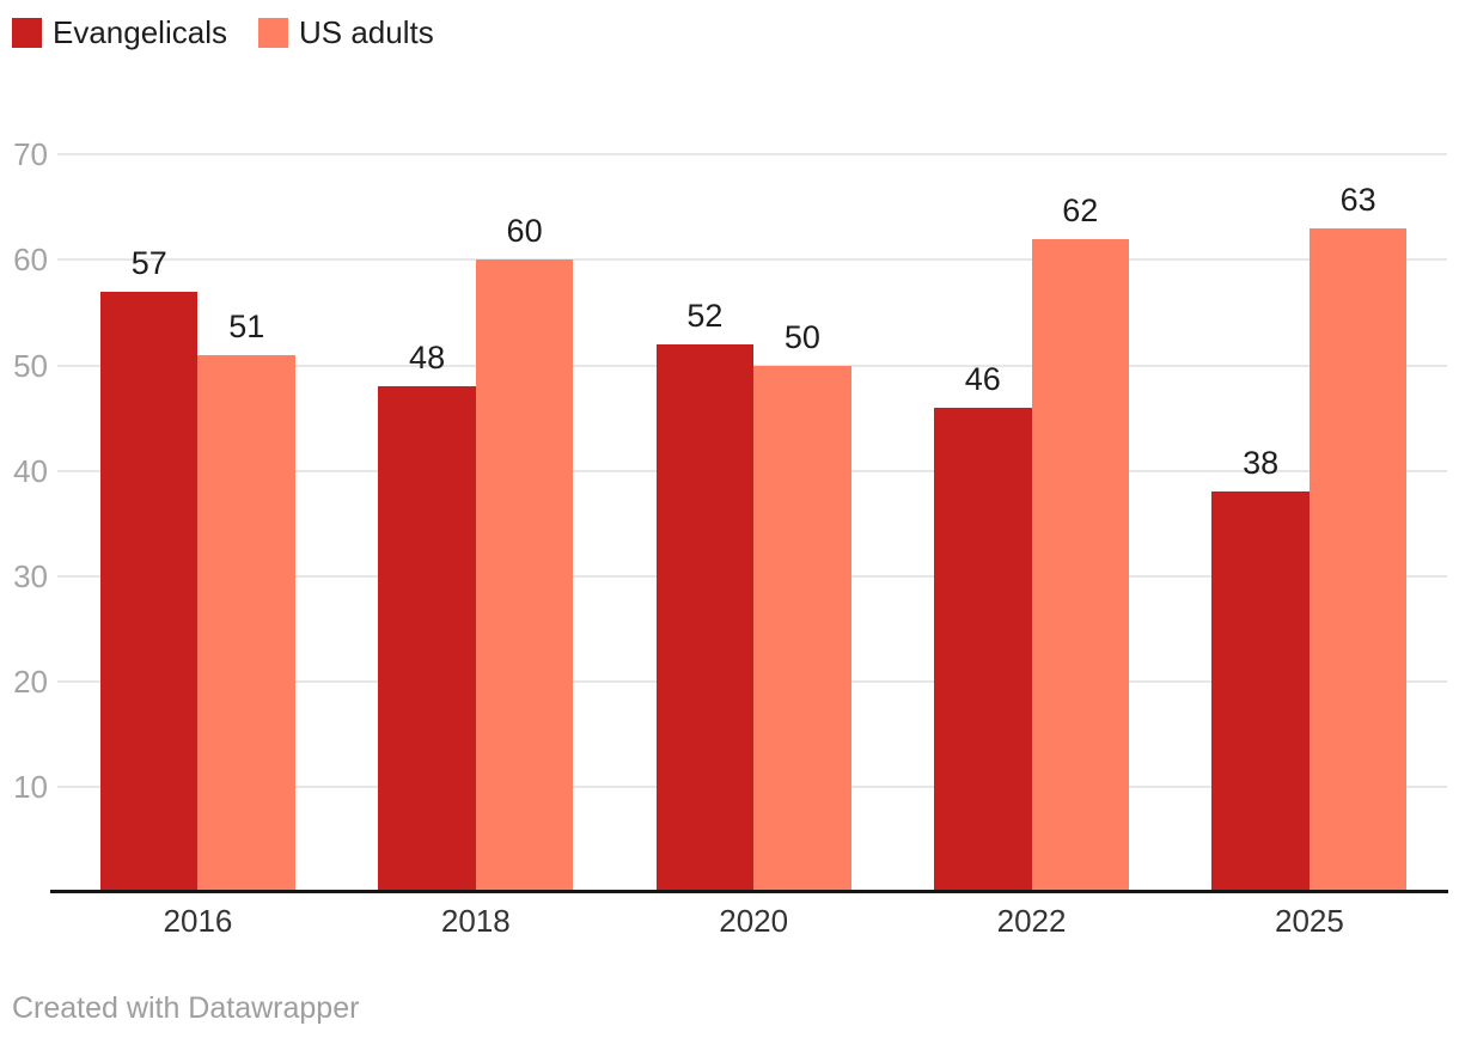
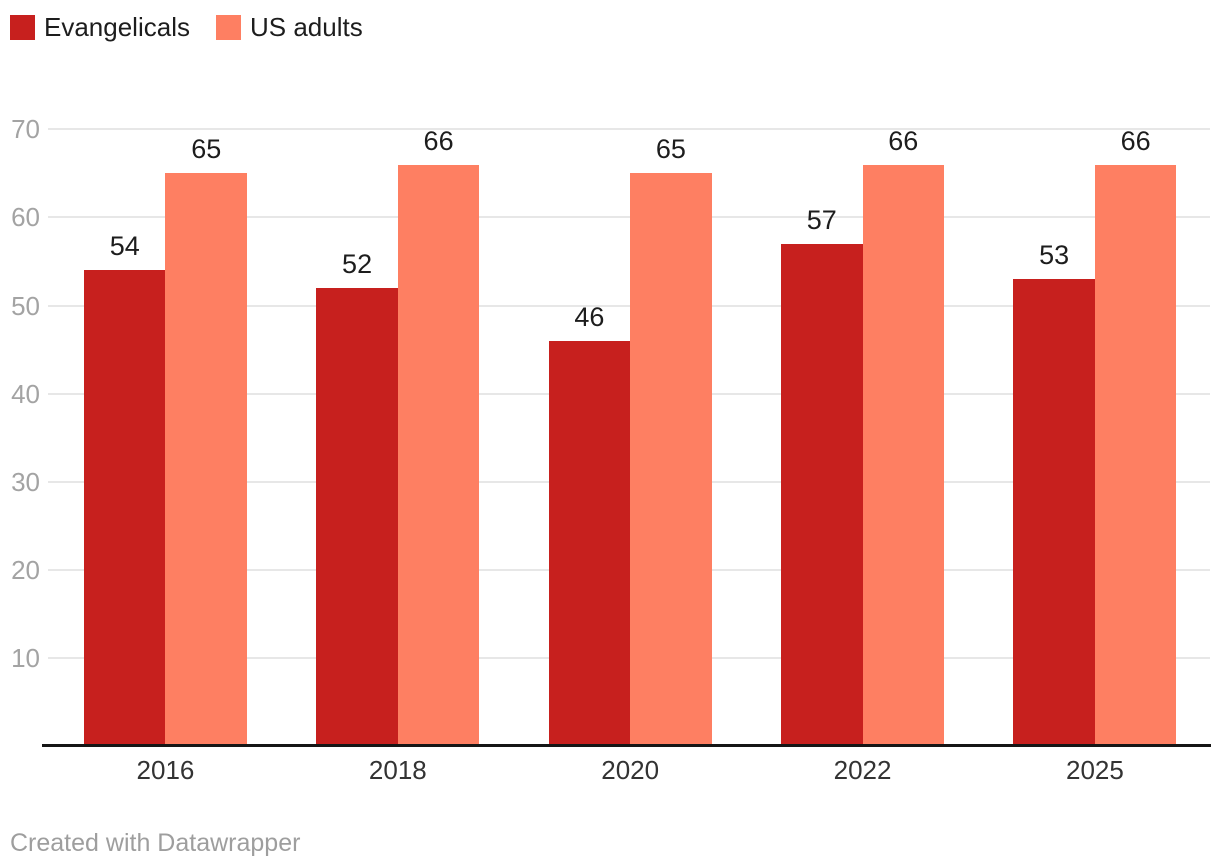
Evangelicals/2016: 57 -> 54
US adults/2016: 51 -> 65
Evangelicals/2018: 48 -> 52
US adults/2018: 60 -> 66
Evangelicals/2020: 52 -> 46
US adults/2020: 50 -> 65
Evangelicals/2022: 46 -> 57
US adults/2022: 62 -> 66
Evangelicals/2025: 38 -> 53
US adults/2025: 63 -> 66
